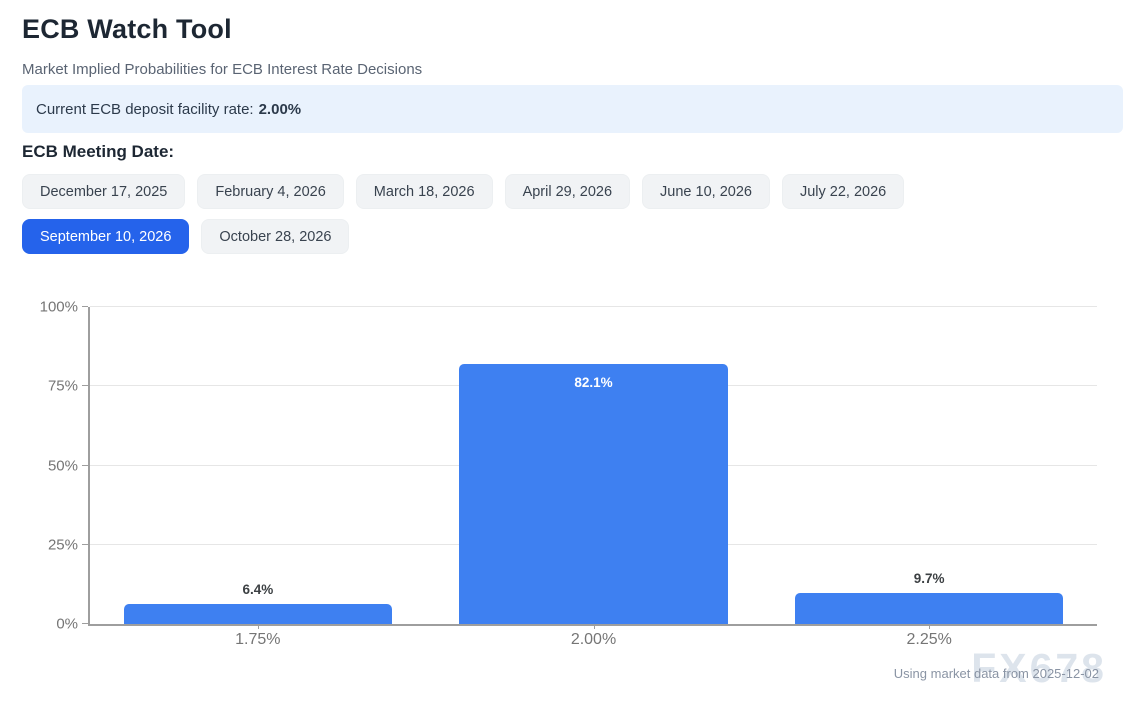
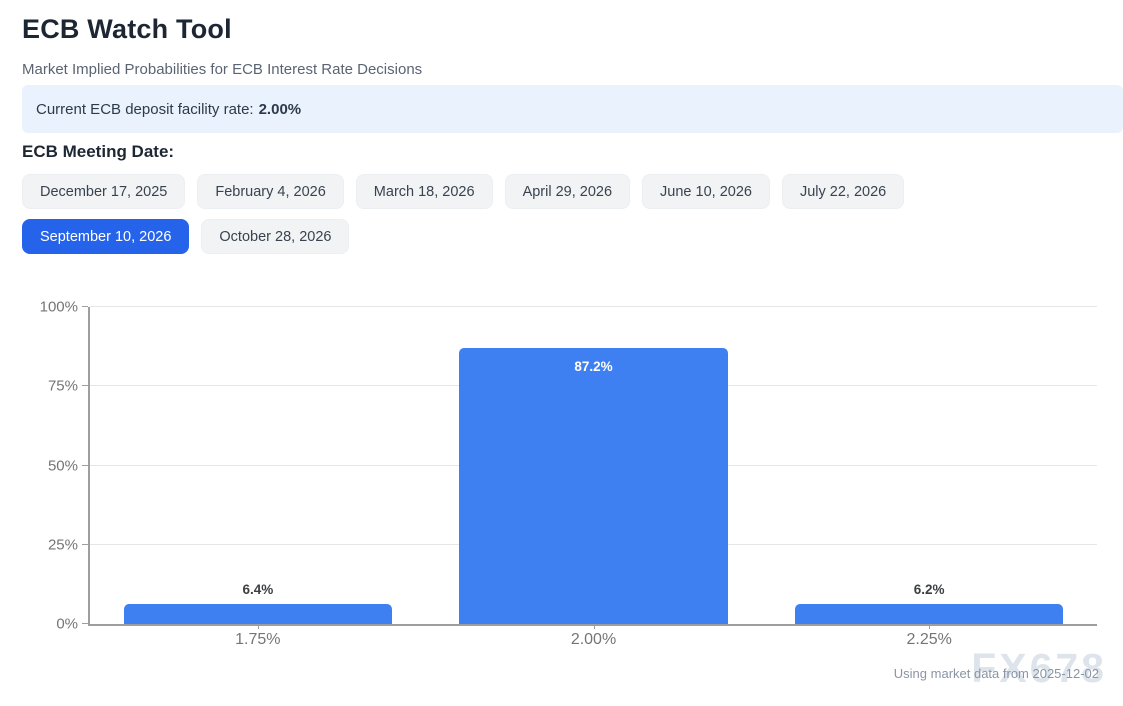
2.00%: 82.1% -> 87.2%
2.25%: 9.7% -> 6.2%
